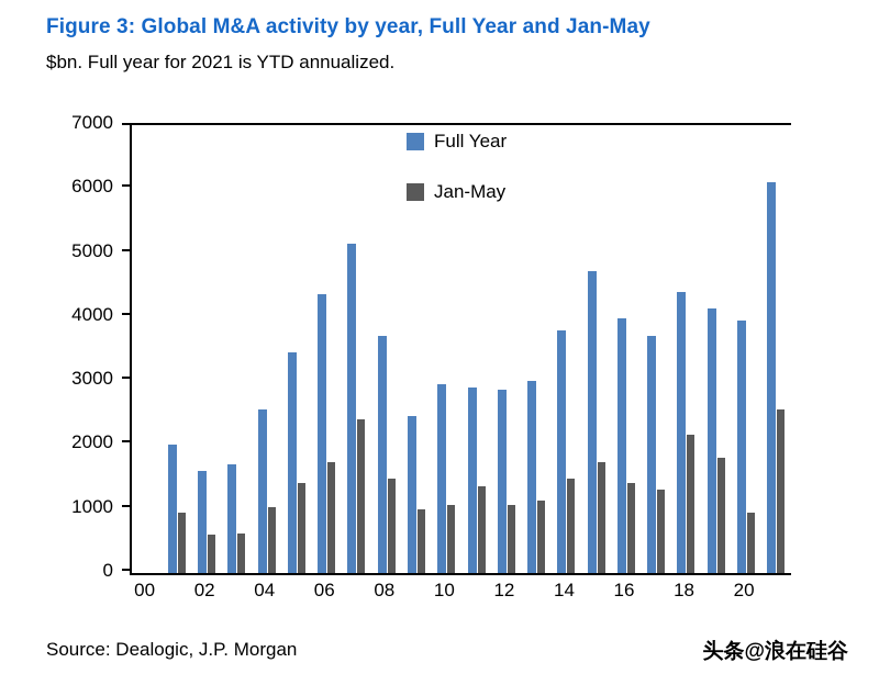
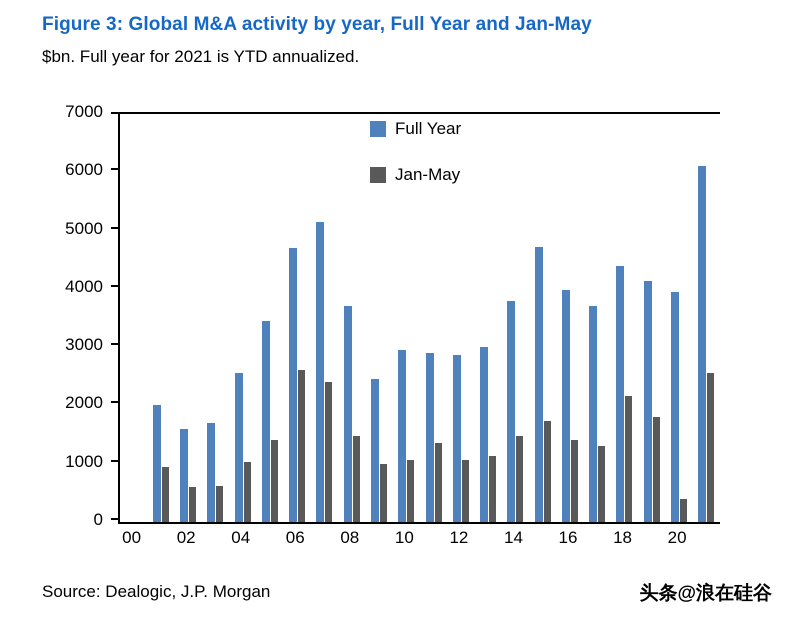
Full Year/06: 4400 -> 4700
Jan-May/06: 1700 -> 2600
Jan-May/20: 1000 -> 400
